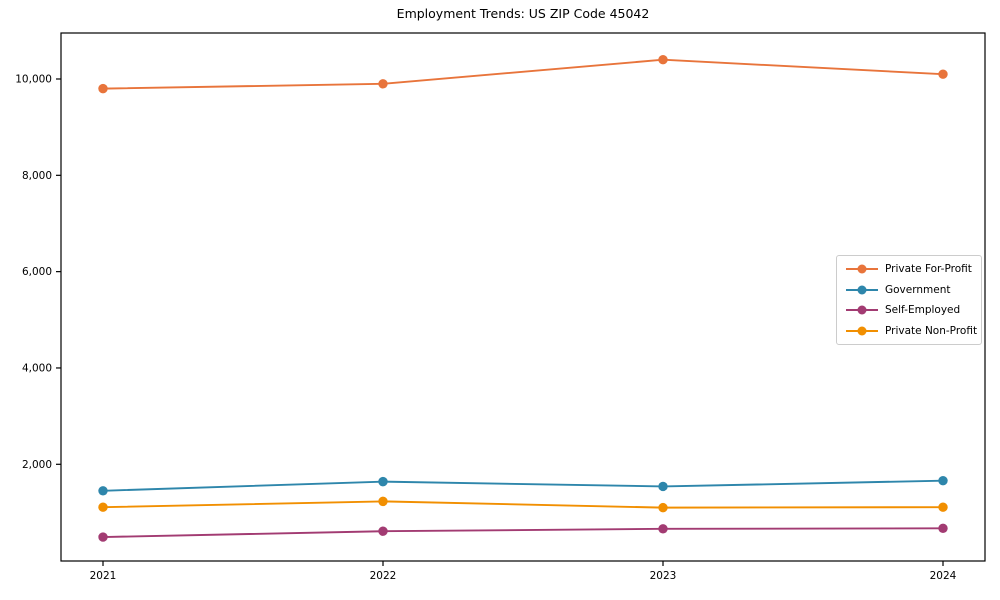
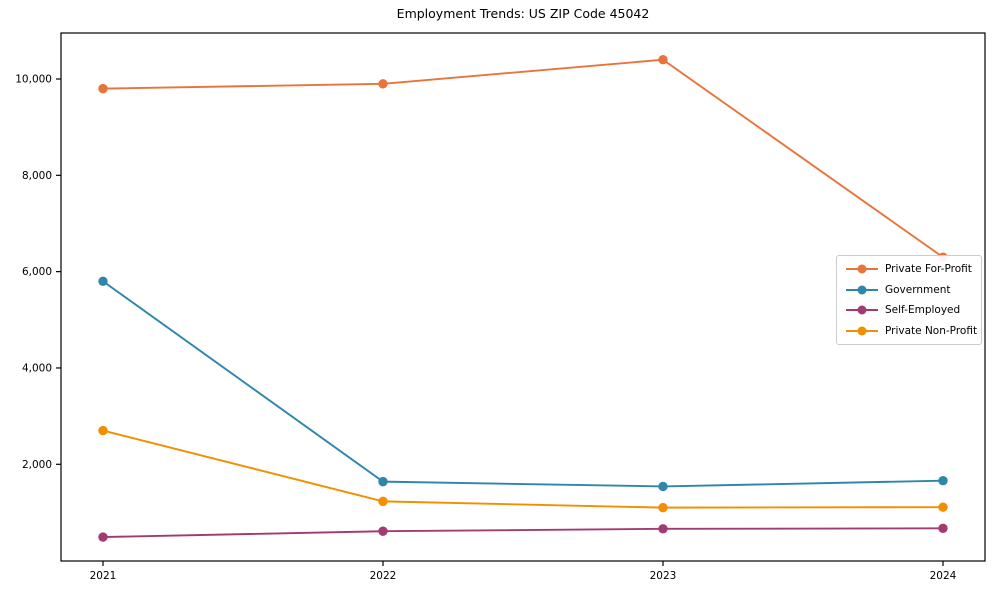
Government/2021: 1400 -> 5800
Private Non-Profit/2021: 1100 -> 2700
Private For-Profit/2024: 10100 -> 6300
